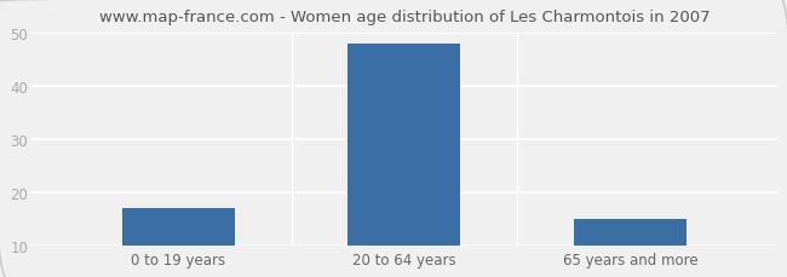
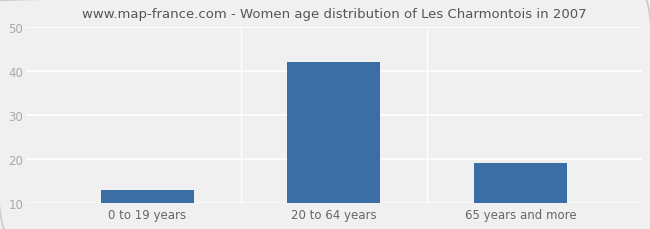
0 to 19 years: 17 -> 13
20 to 64 years: 48 -> 42
65 years and more: 15 -> 19
